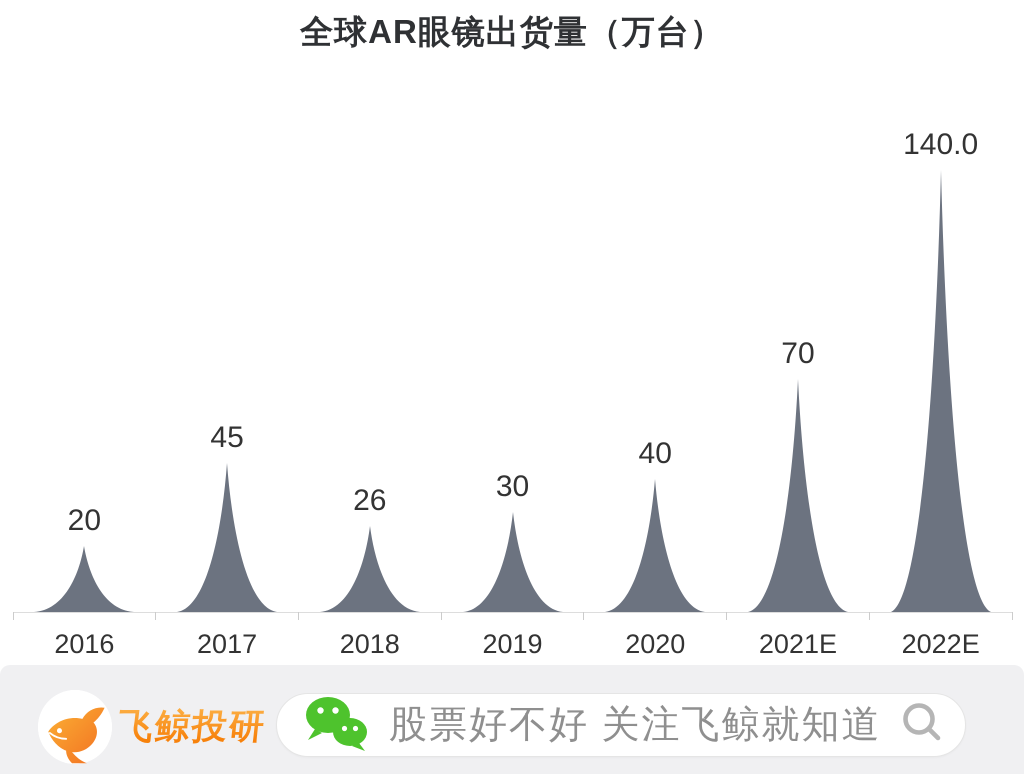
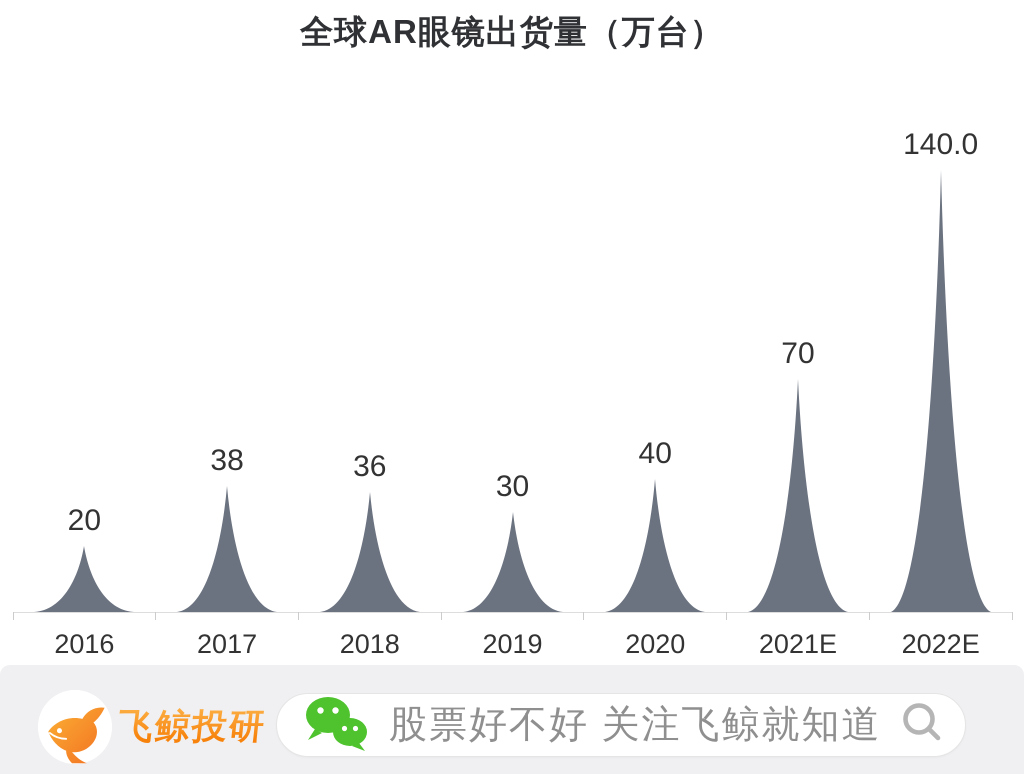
2017: 45 -> 38
2018: 26 -> 36
